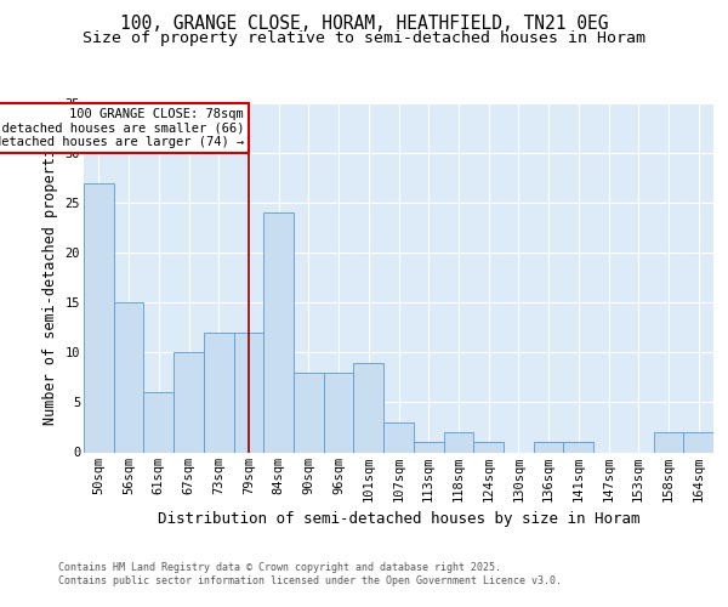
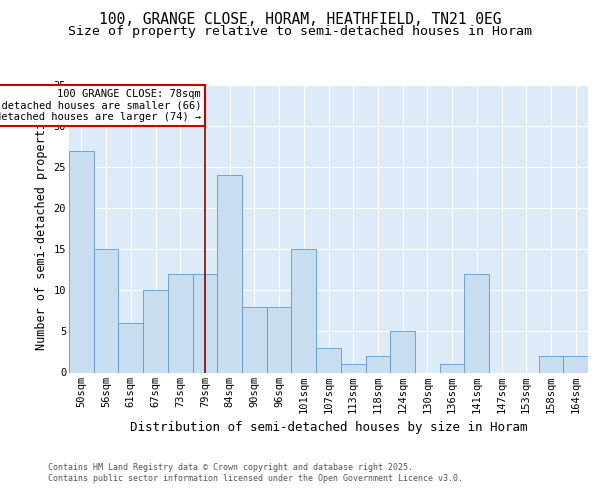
101sqm: 9 -> 15
124sqm: 1 -> 5
141sqm: 1 -> 12
